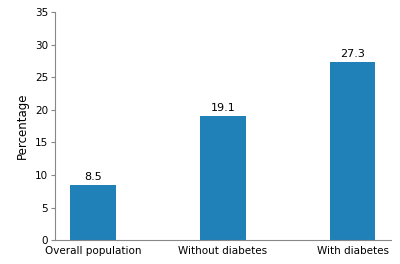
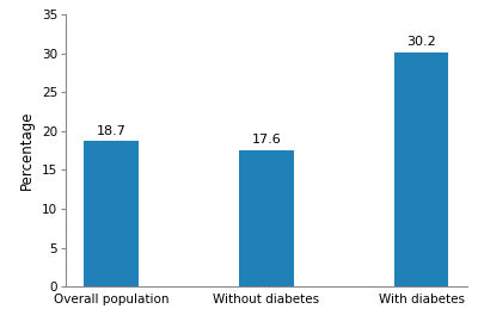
Overall population: 8.5 -> 18.7
Without diabetes: 19.1 -> 17.6
With diabetes: 27.3 -> 30.2
